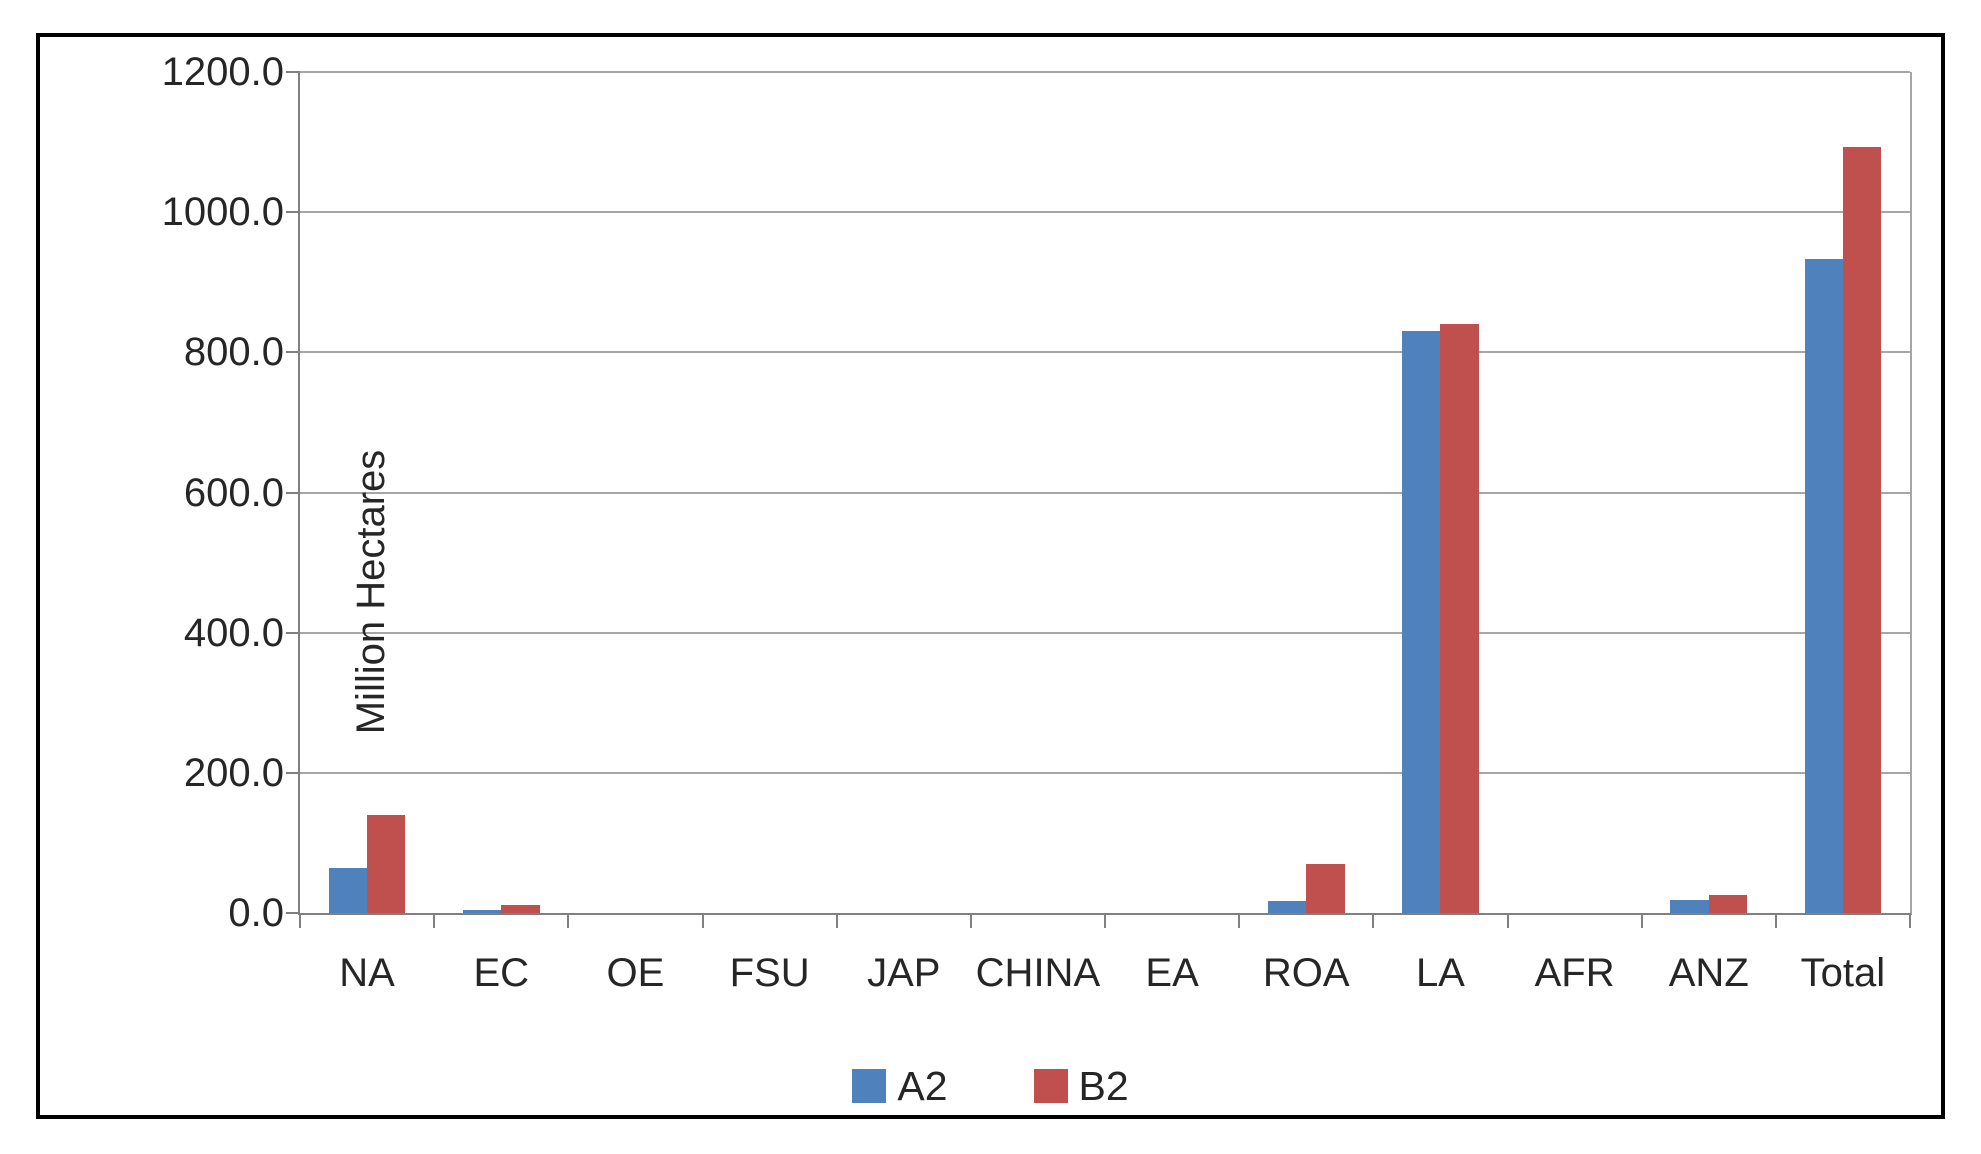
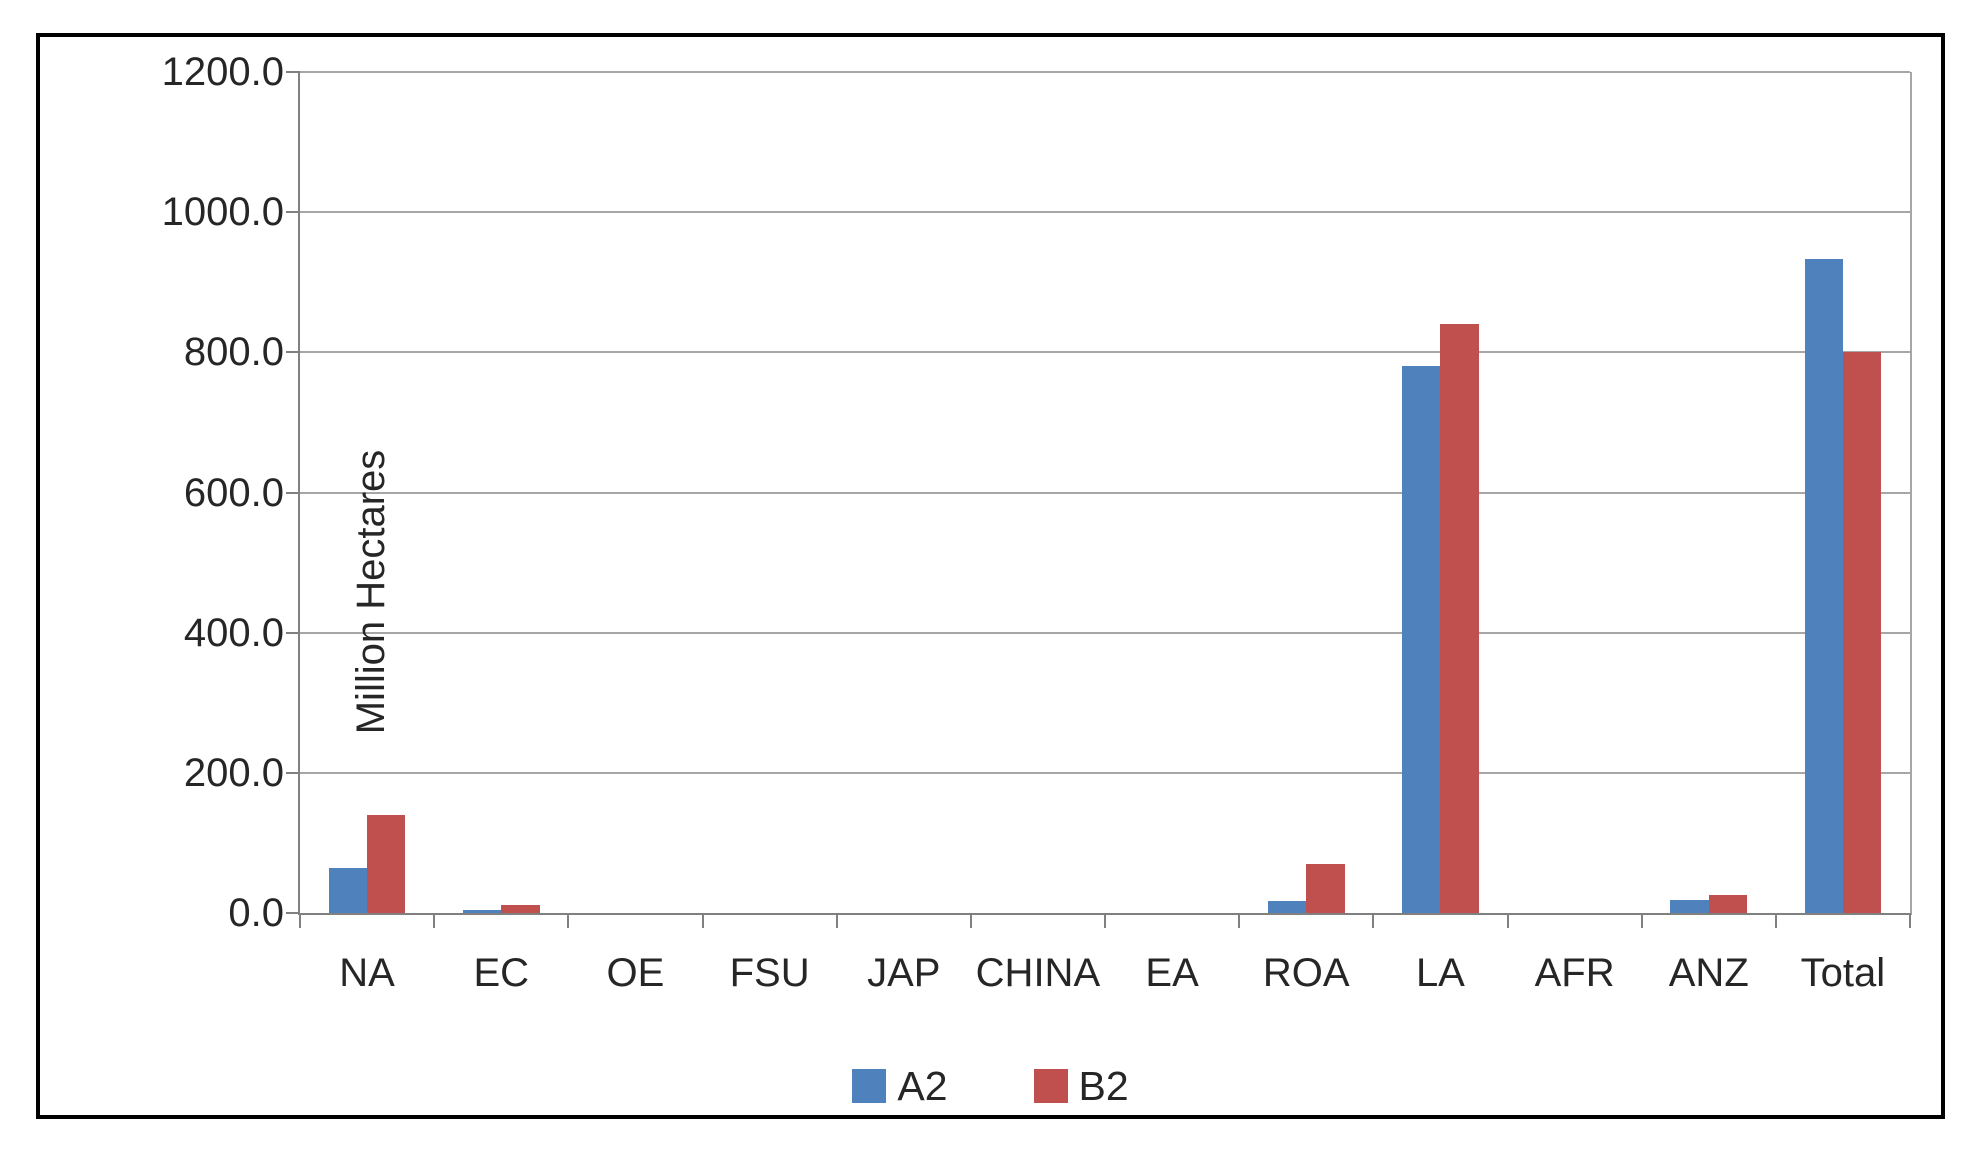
A2/LA: 830 -> 780
B2/Total: 1090 -> 800
